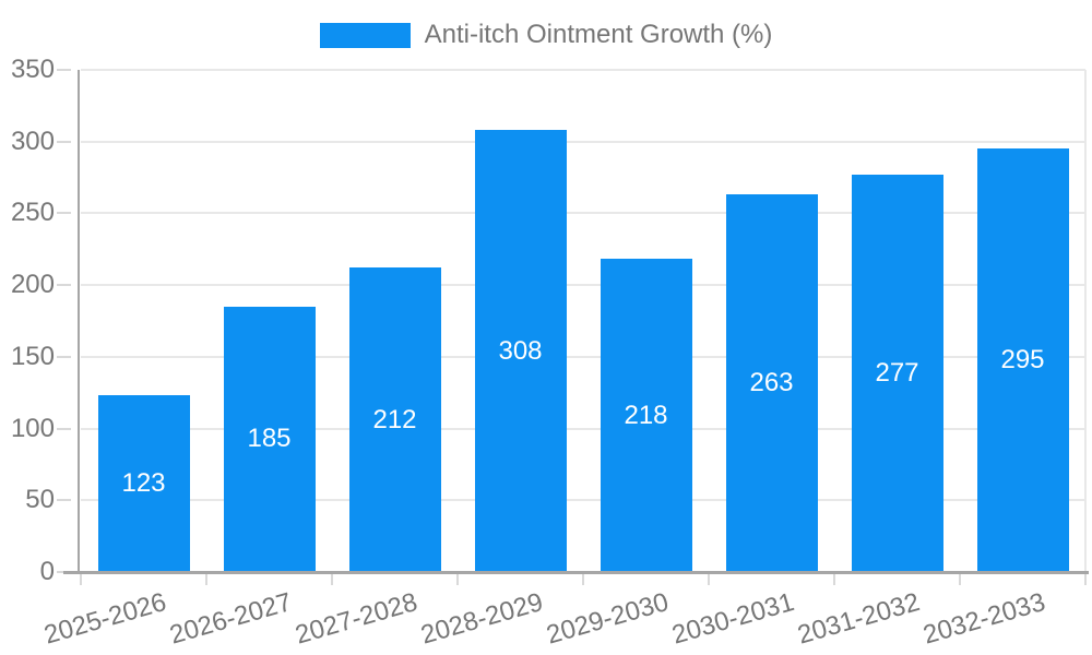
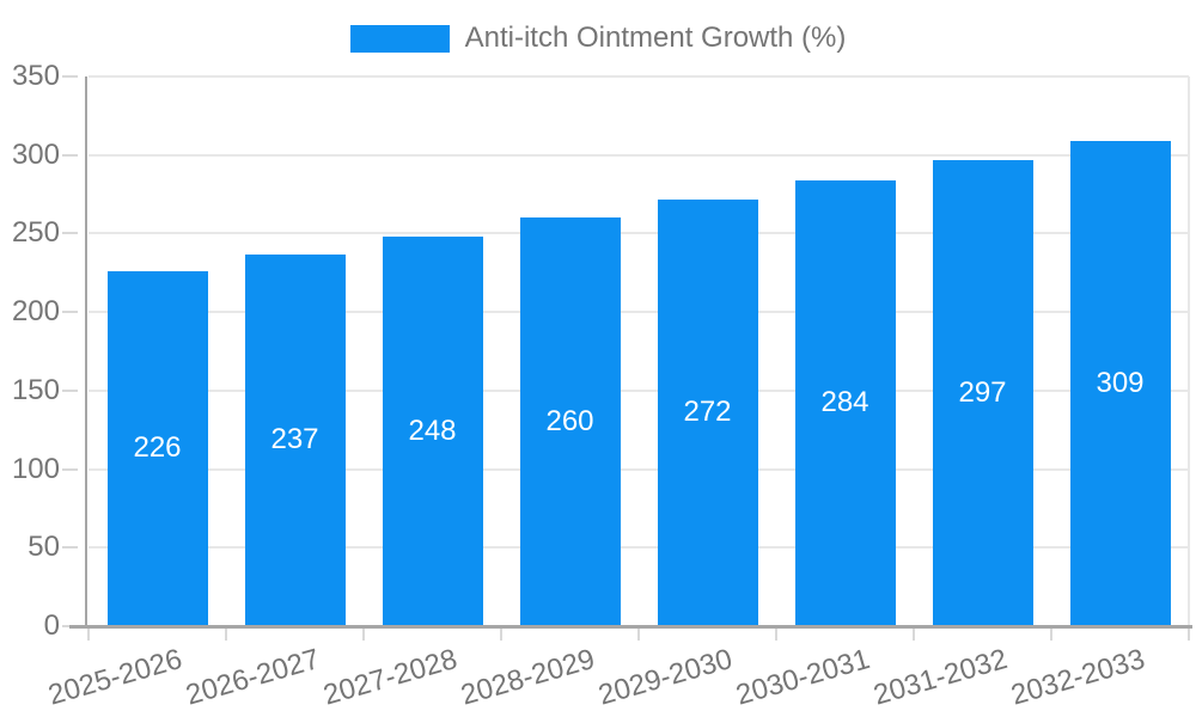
2025-2026: 123 -> 226
2026-2027: 185 -> 237
2027-2028: 212 -> 248
2028-2029: 308 -> 260
2029-2030: 218 -> 272
2030-2031: 263 -> 284
2031-2032: 277 -> 297
2032-2033: 295 -> 309
